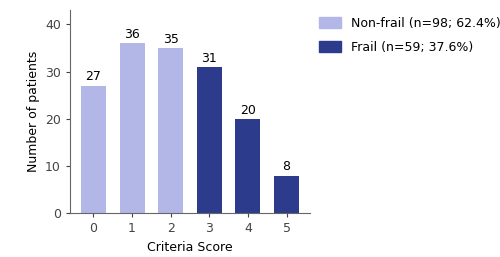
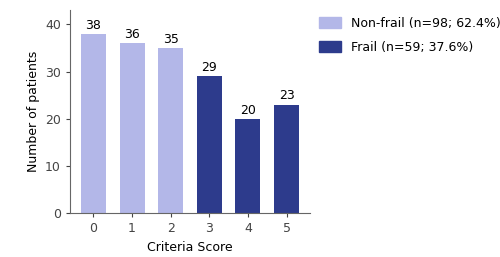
0: 27 -> 38
3: 31 -> 29
5: 8 -> 23
